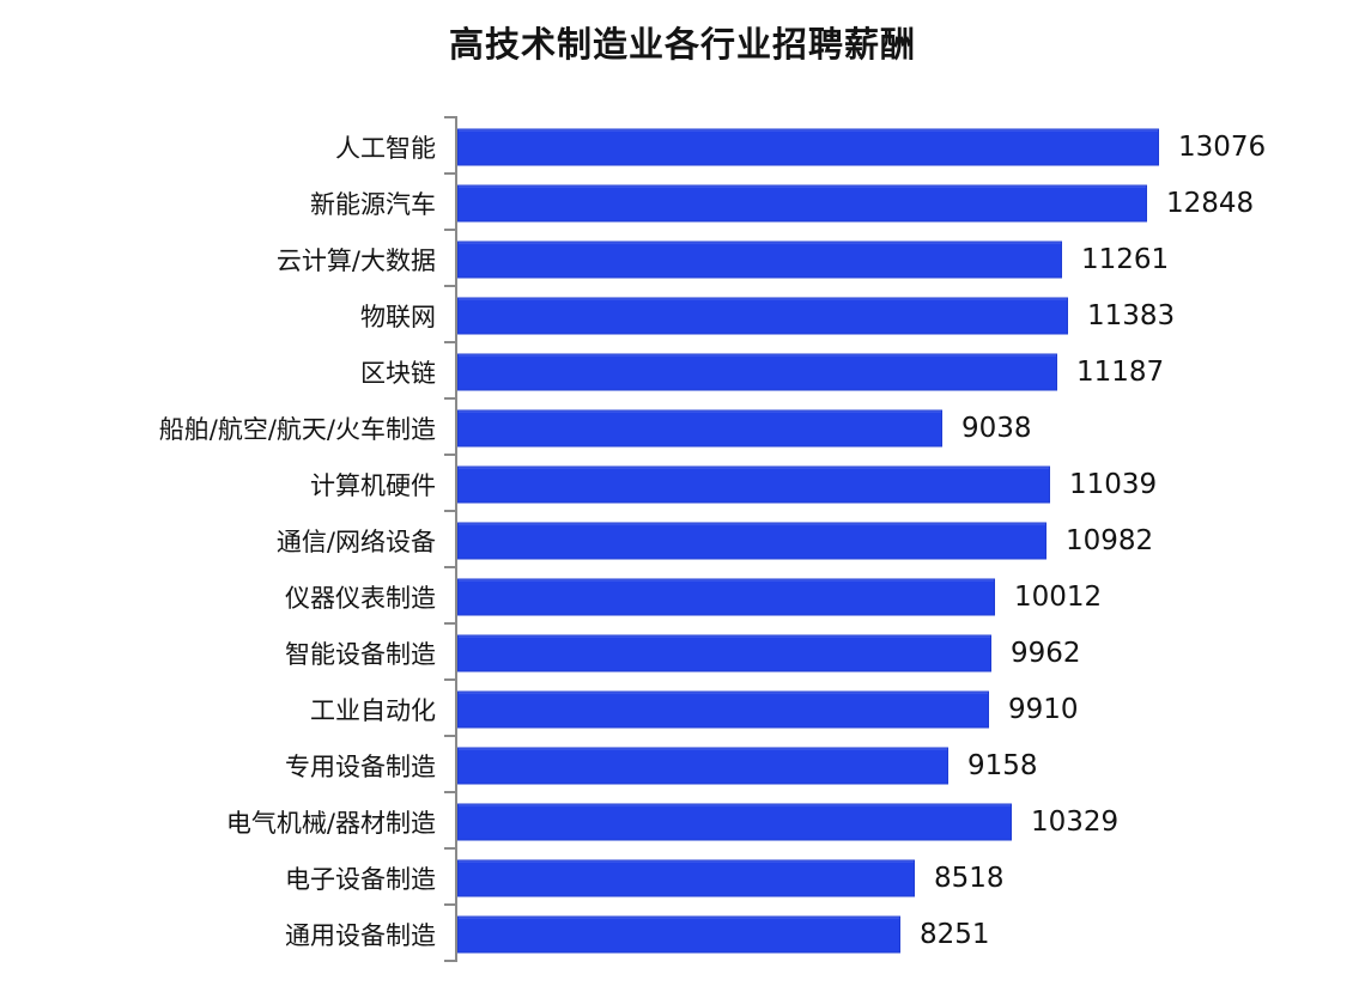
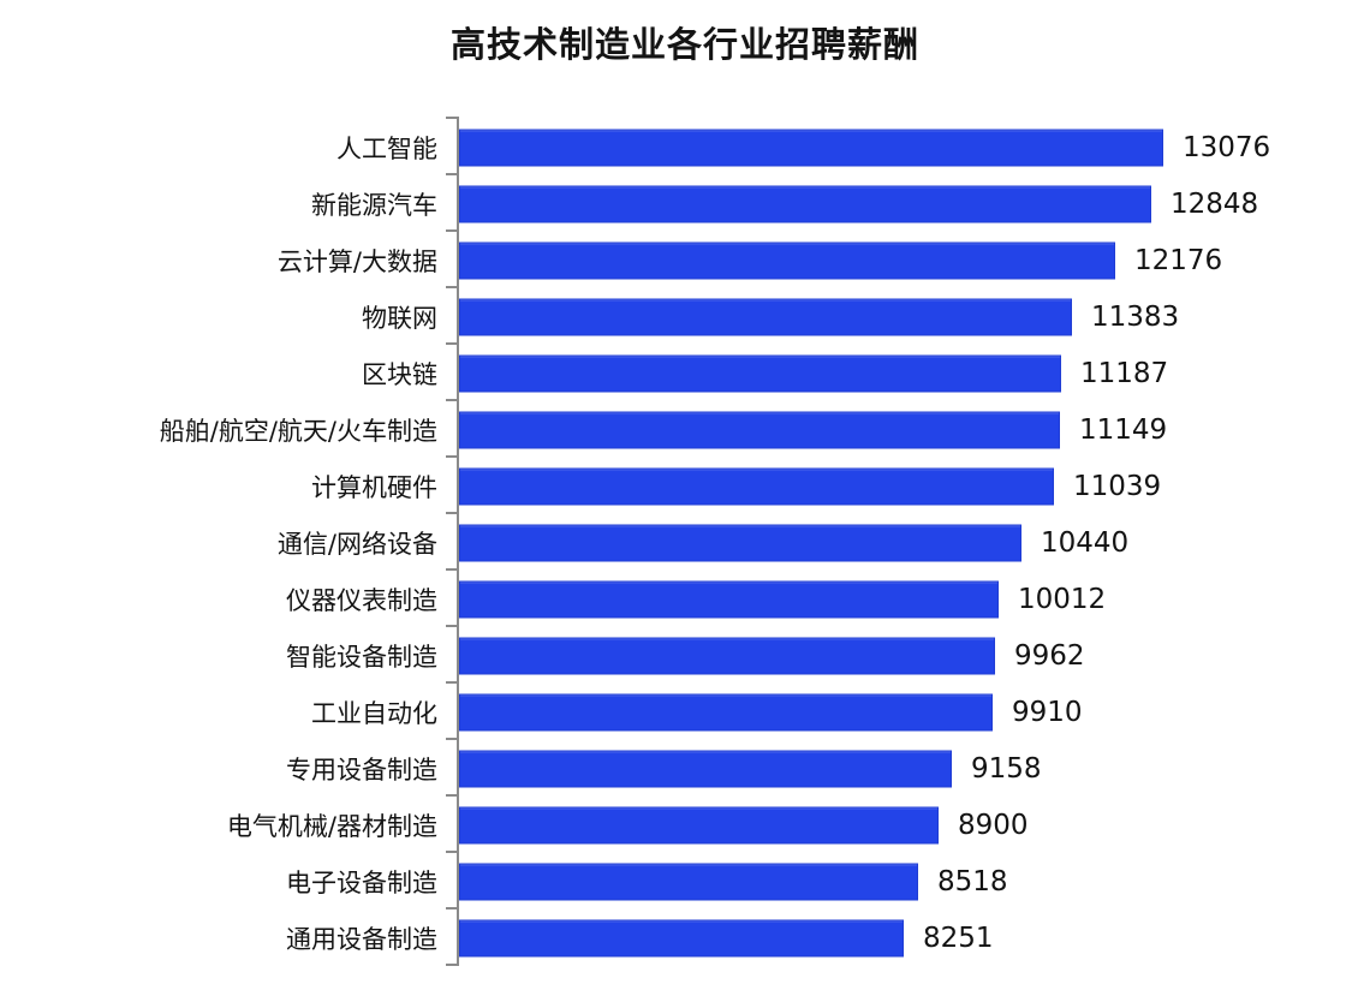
云计算/大数据: 11261 -> 12176
船舶/航空/航天/火车制造: 9038 -> 11149
通信/网络设备: 10982 -> 10440
电气机械/器材制造: 10329 -> 8900
